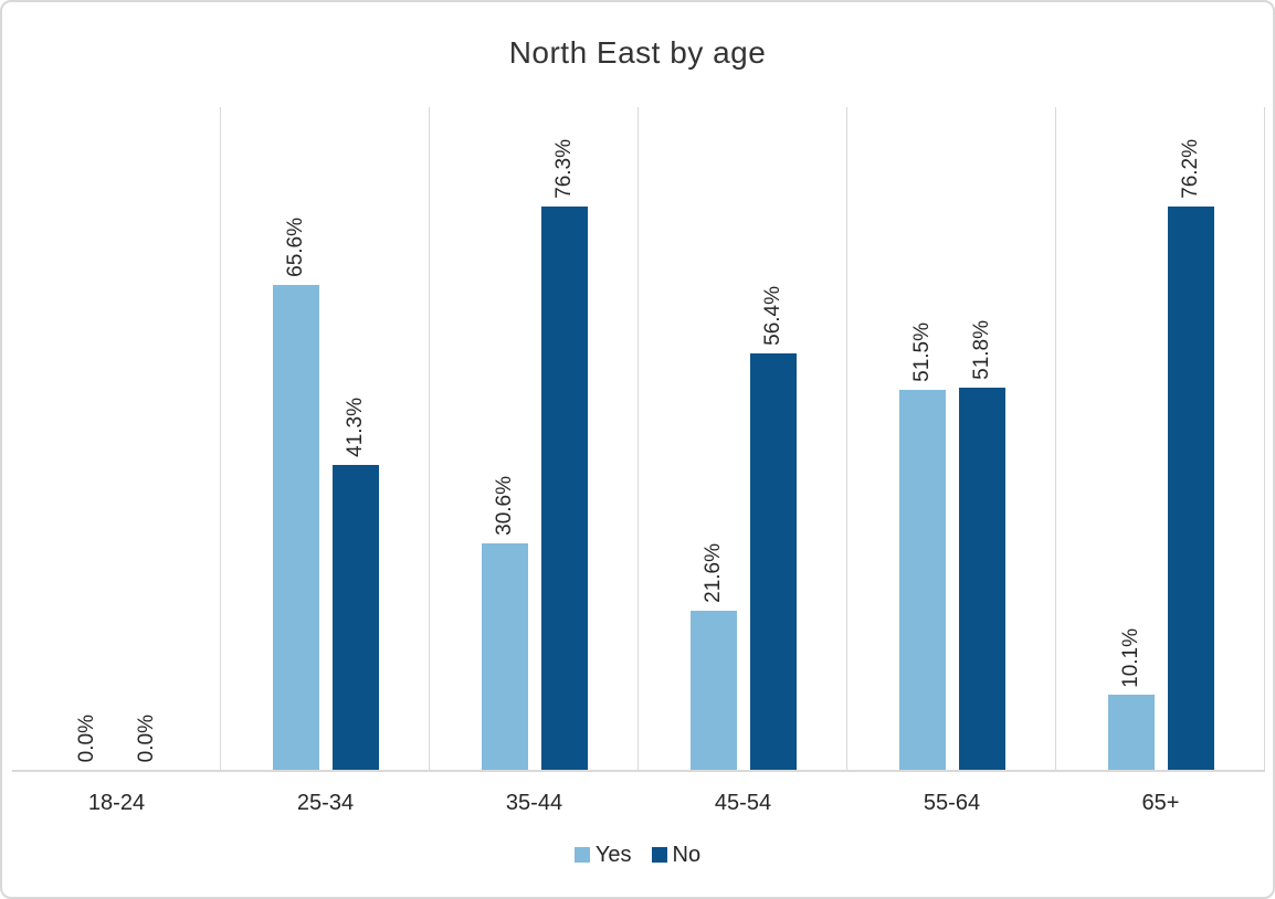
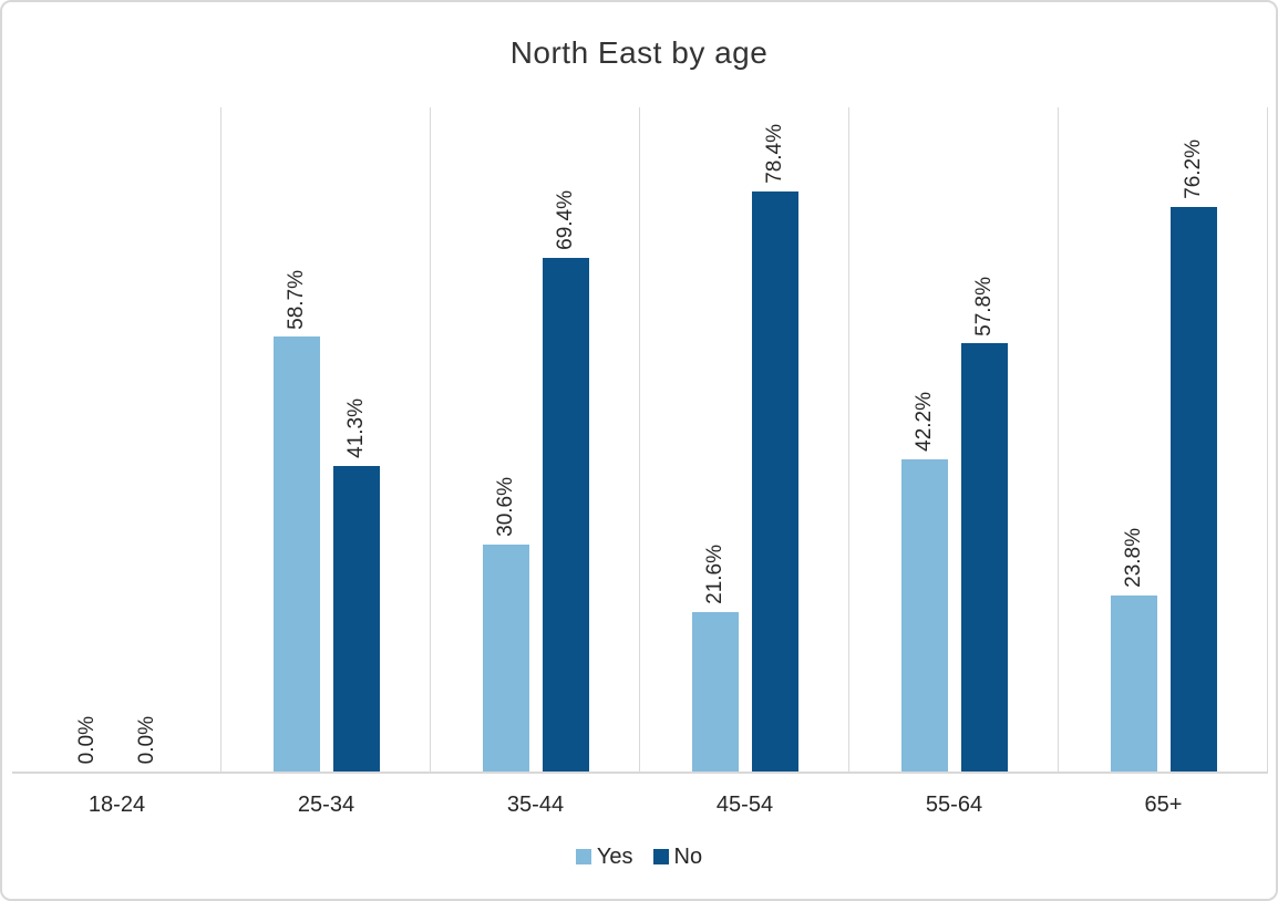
Yes/25-34: 65.6% -> 58.7%
No/35-44: 76.3% -> 69.4%
No/45-54: 56.4% -> 78.4%
Yes/55-64: 51.5% -> 42.2%
No/55-64: 51.8% -> 57.8%
Yes/65+: 10.1% -> 23.8%
